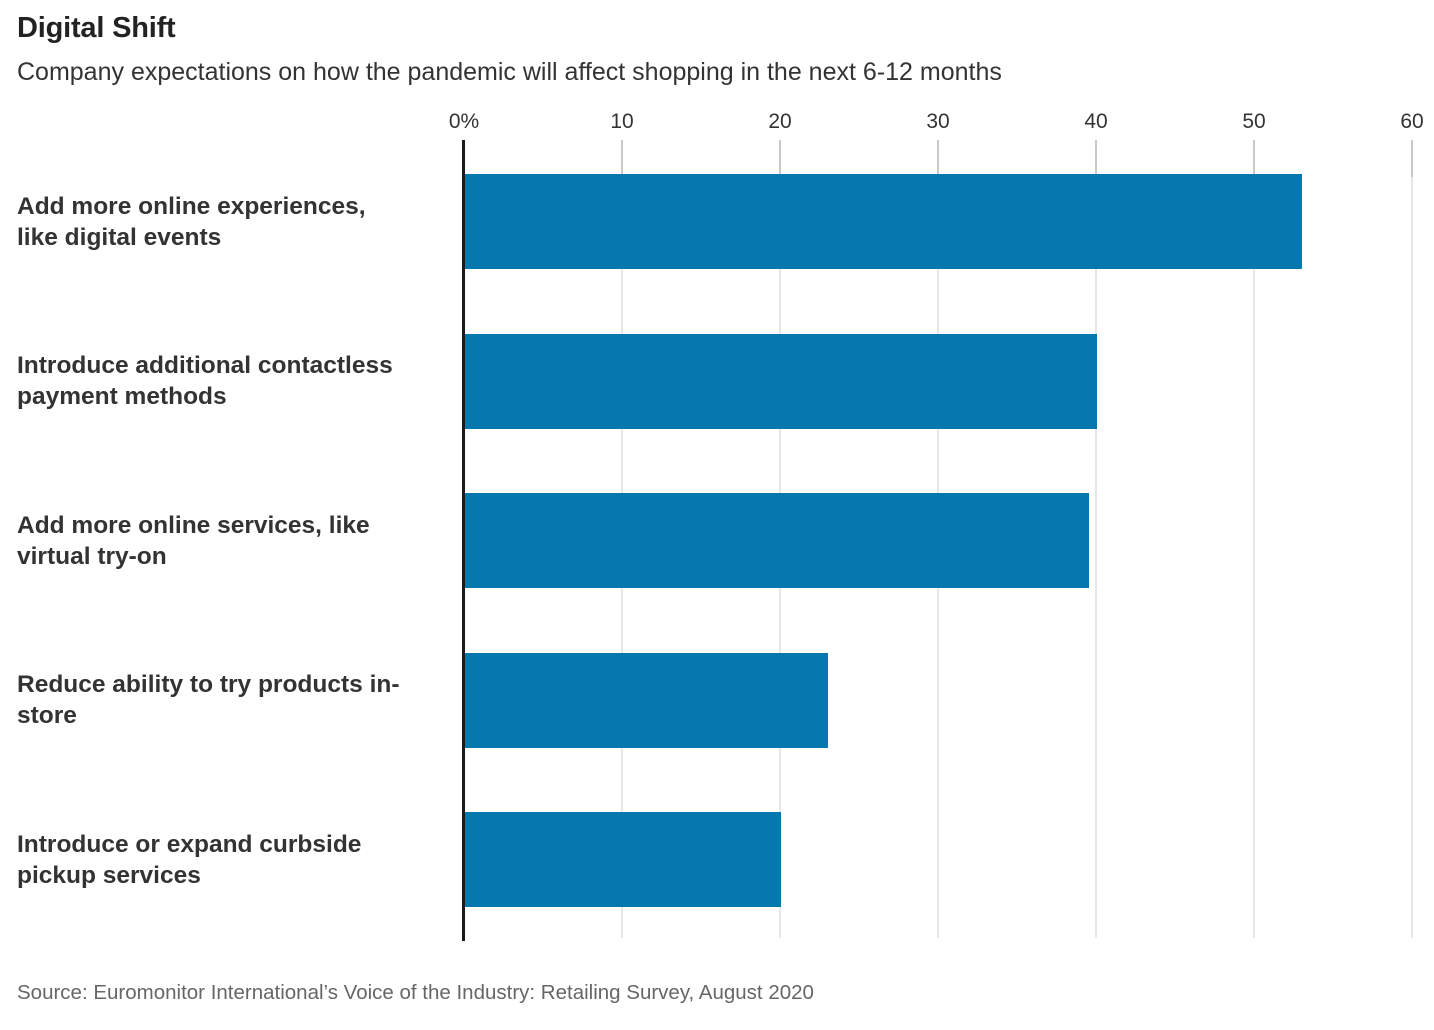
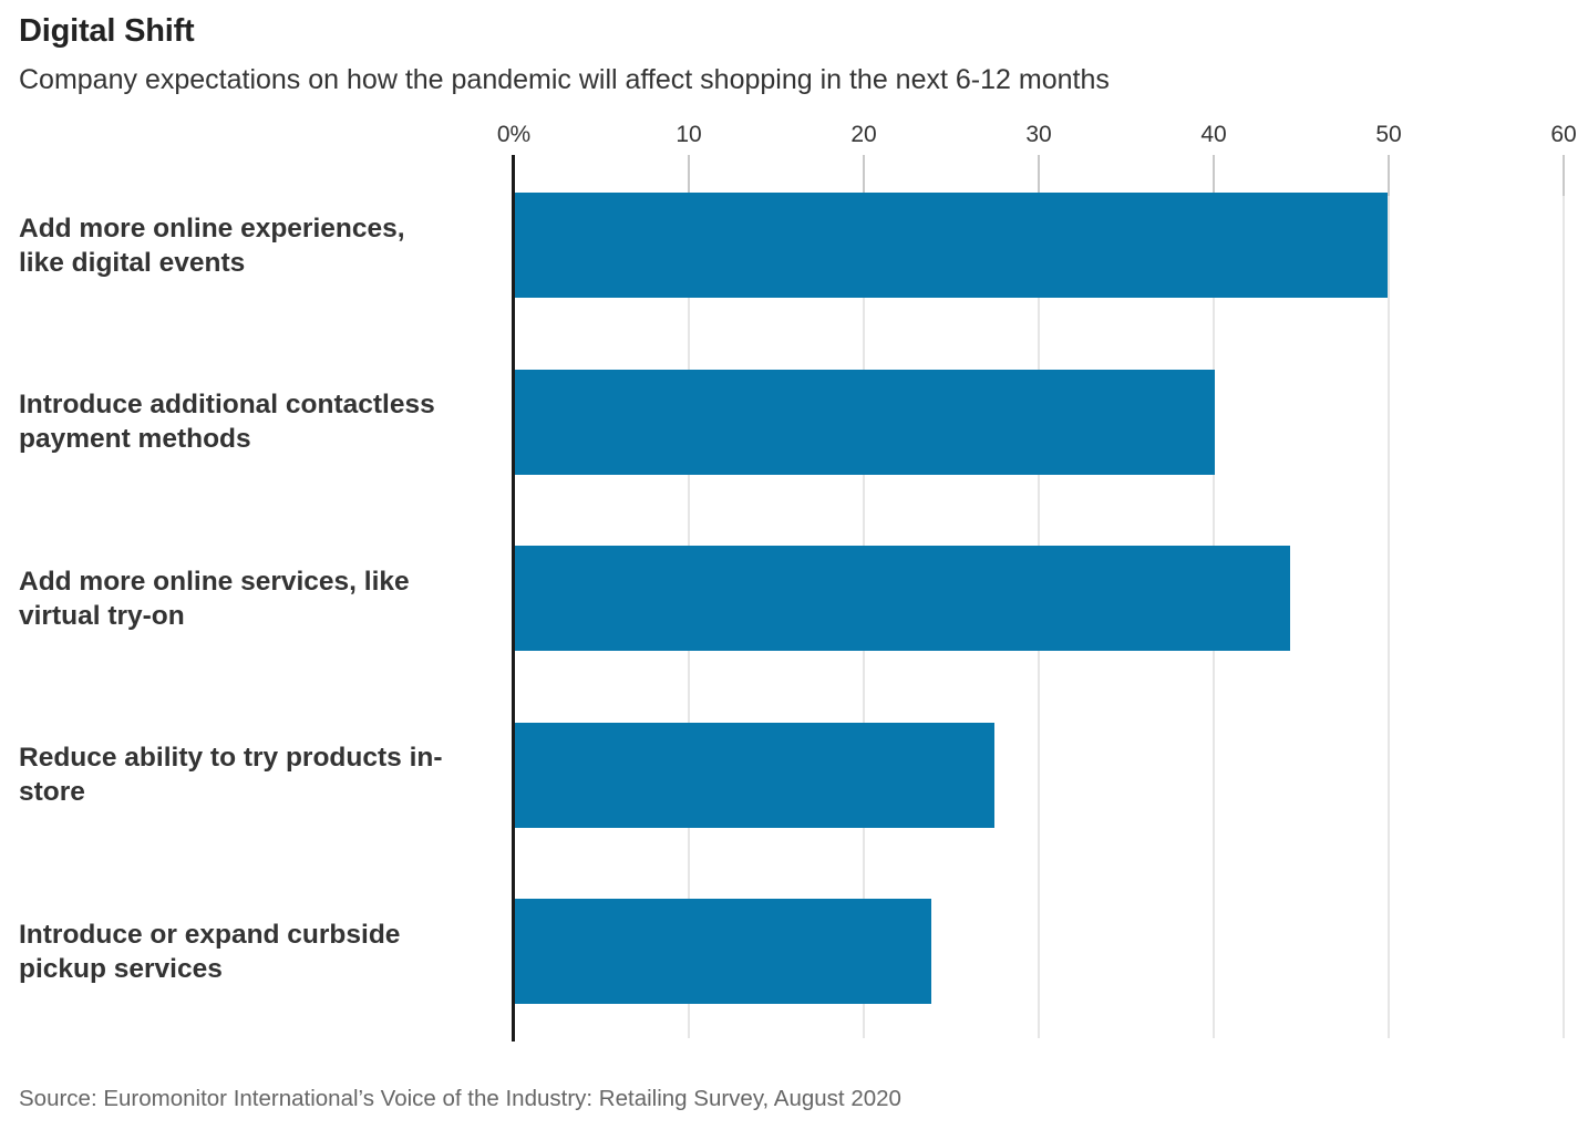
Add more online experiences, like digital events: 53.0 -> 49.9
Add more online services, like virtual try-on: 39.5 -> 44.3
Reduce ability to try products in- store: 23.0 -> 27.4
Introduce or expand curbside pickup services: 20.0 -> 23.8
